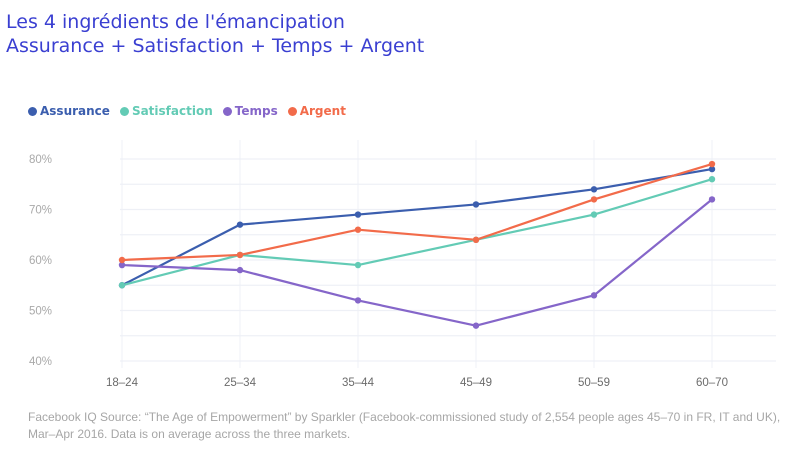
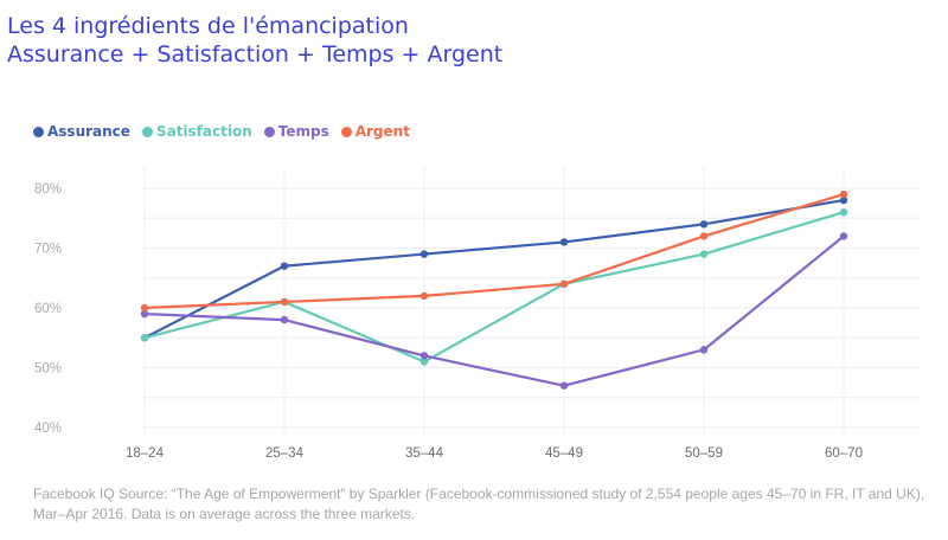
Satisfaction/35–44: 59% -> 51%
Argent/35–44: 66% -> 62%
